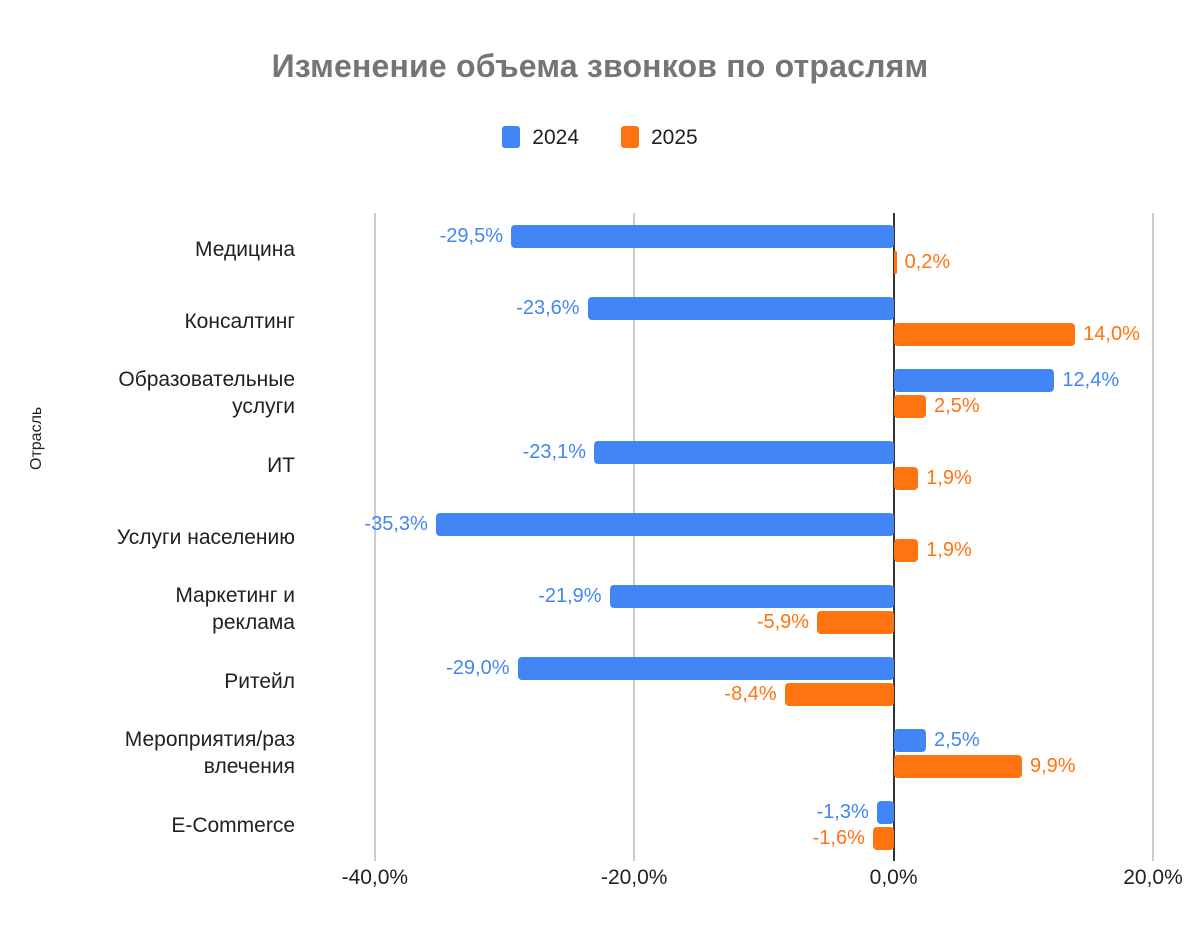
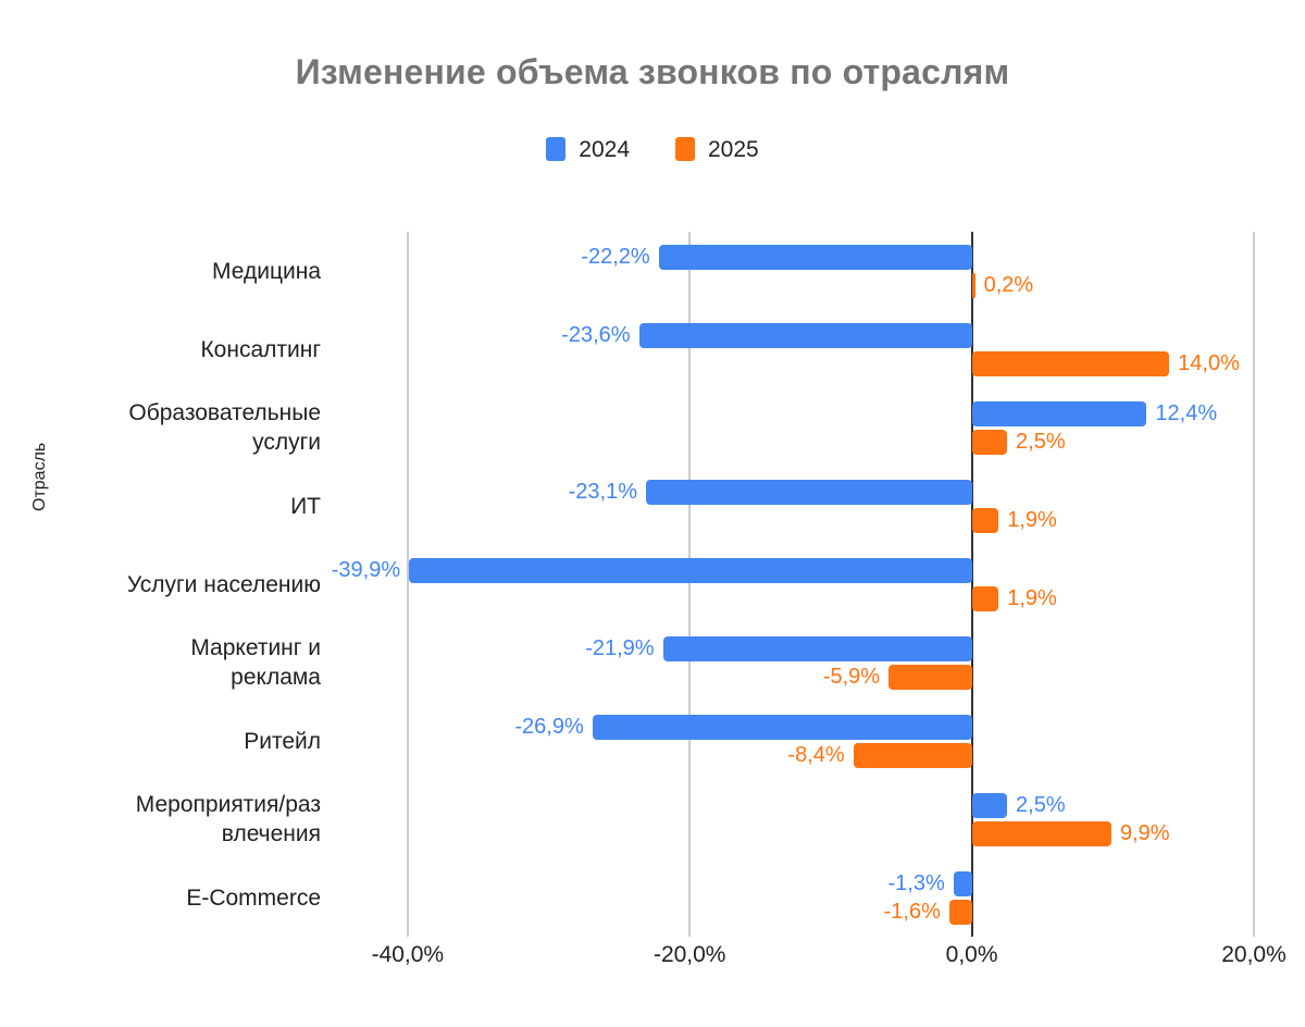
2024/Медицина: -29,5% -> -22,2%
2024/Услуги населению: -35,3% -> -39,9%
2024/Ритейл: -29,0% -> -26,9%
